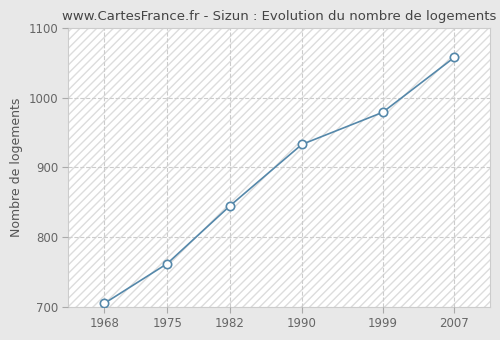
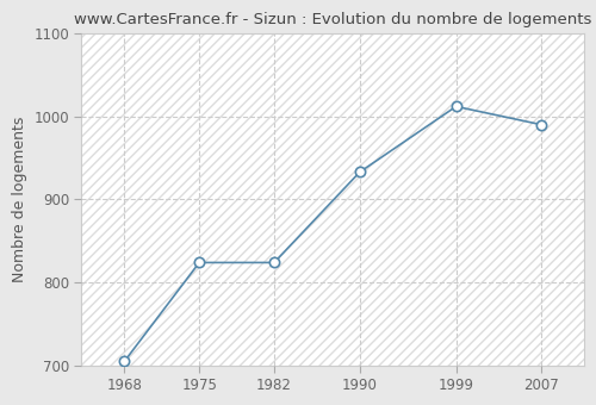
1975: 762 -> 824
1982: 845 -> 824
1999: 979 -> 1012
2007: 1058 -> 990
